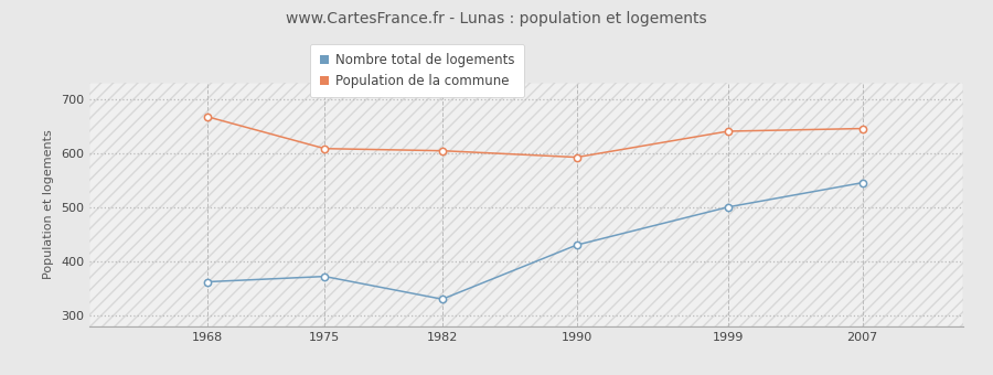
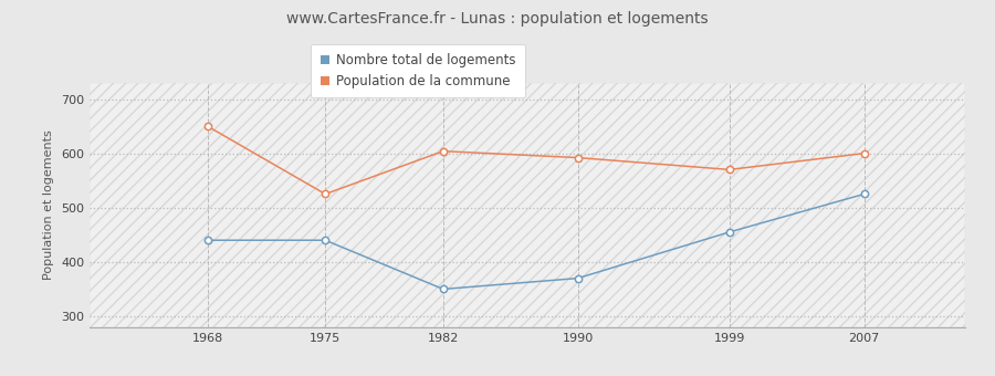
Nombre total de logements/1968: 362 -> 440
Population de la commune/1968: 667 -> 650
Nombre total de logements/1975: 372 -> 440
Population de la commune/1975: 608 -> 525
Nombre total de logements/1982: 330 -> 350
Nombre total de logements/1990: 430 -> 370
Nombre total de logements/1999: 500 -> 455
Population de la commune/1999: 640 -> 570
Nombre total de logements/2007: 545 -> 525
Population de la commune/2007: 645 -> 600
